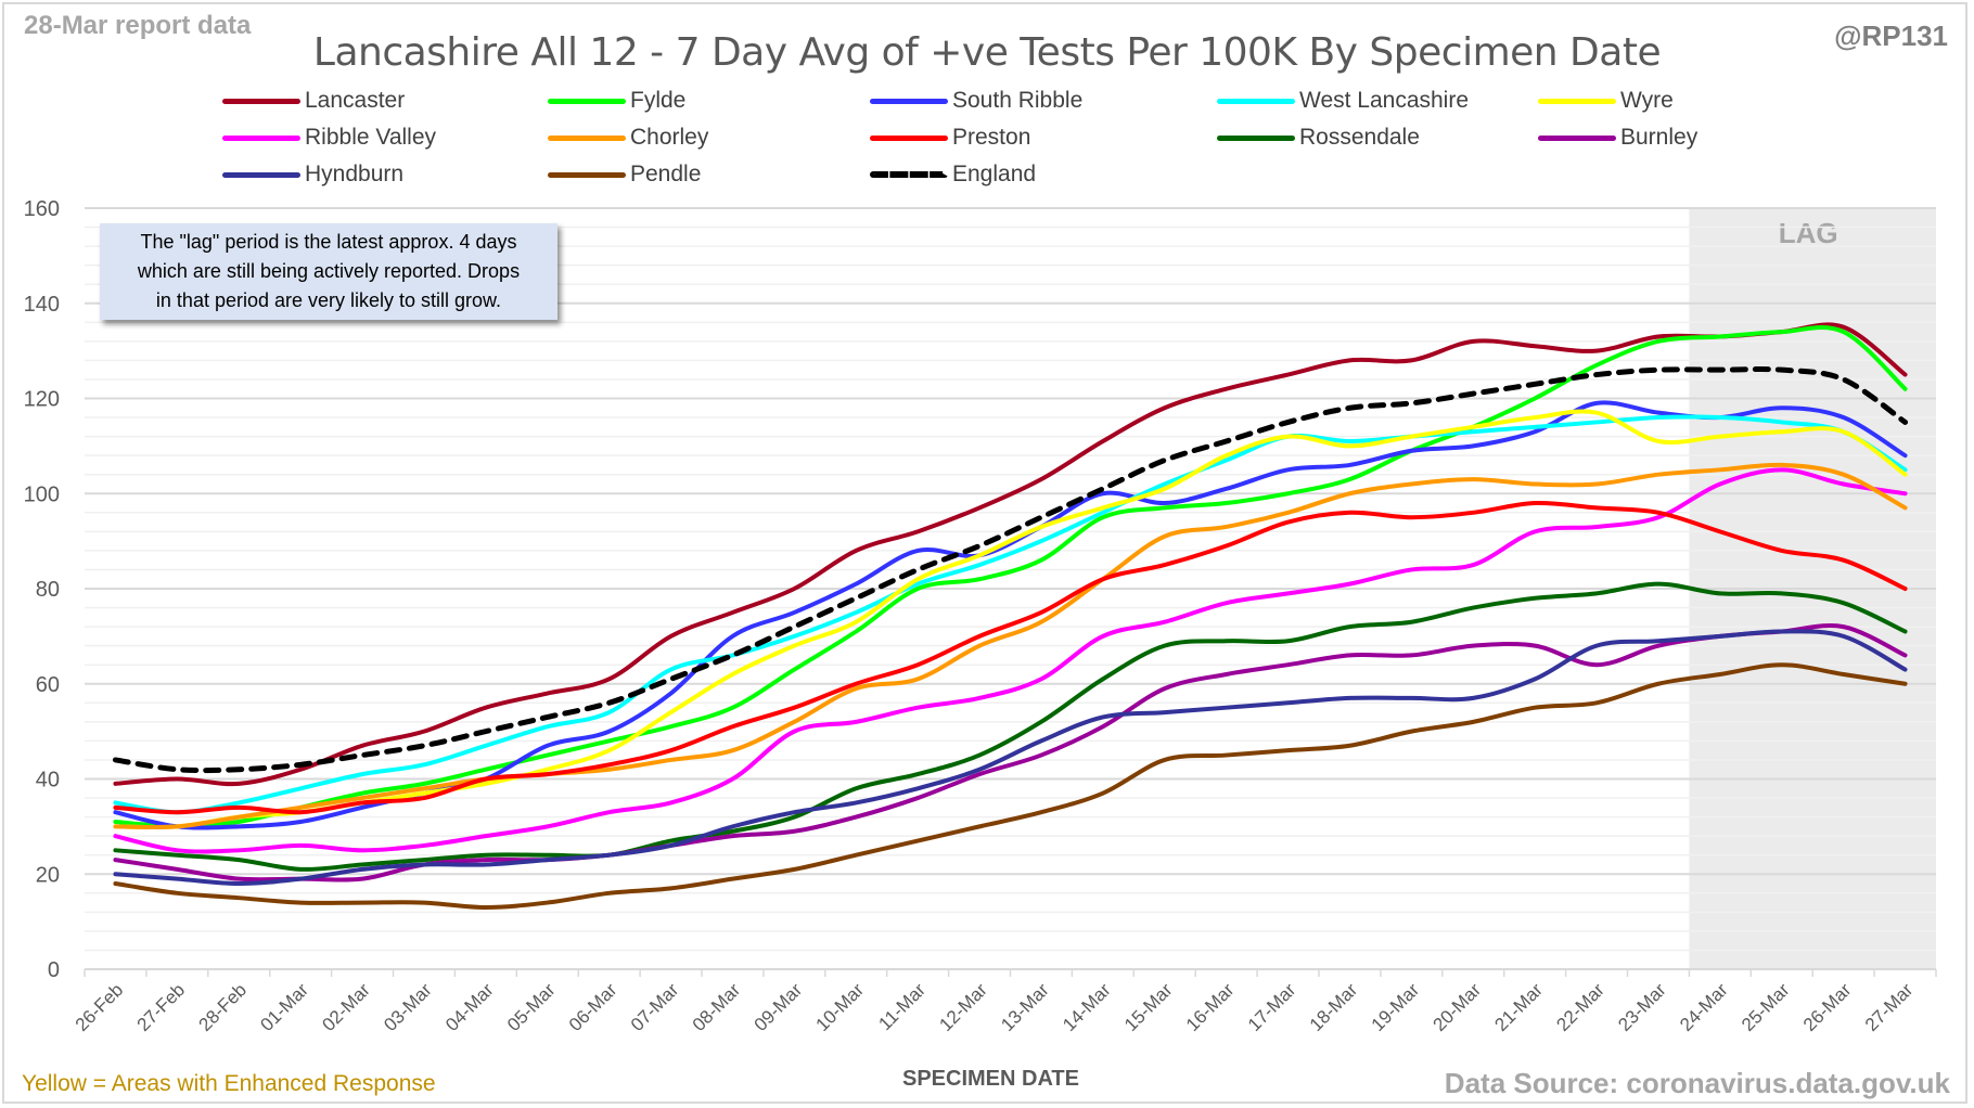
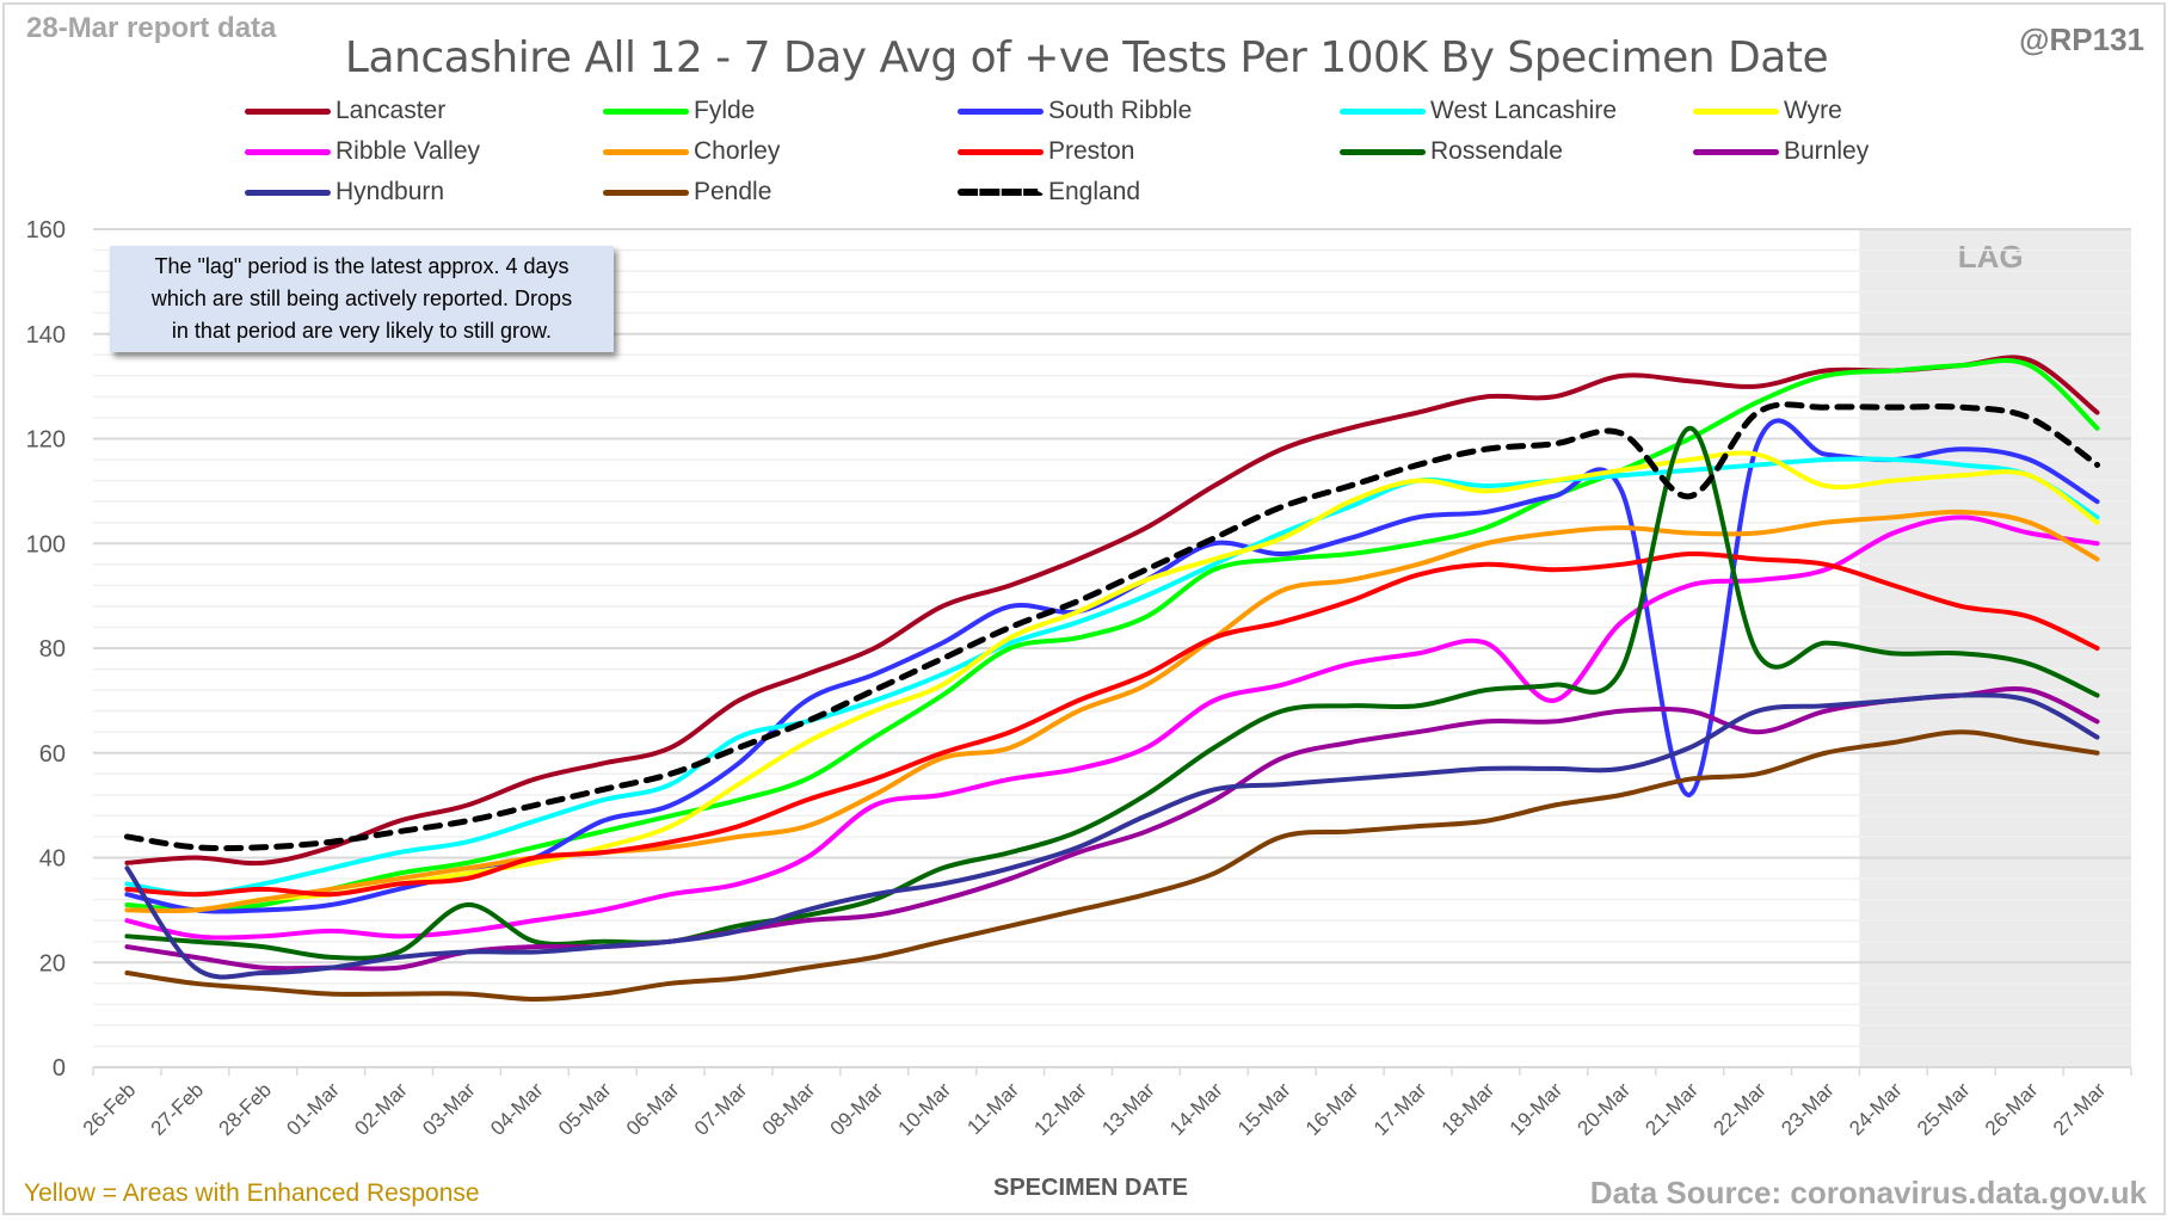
Hyndburn/26-Feb: 20 -> 38
Rossendale/03-Mar: 23 -> 31
Ribble Valley/19-Mar: 84 -> 70
South Ribble/21-Mar: 113 -> 52
Rossendale/21-Mar: 78 -> 122
England/21-Mar: 123 -> 109
